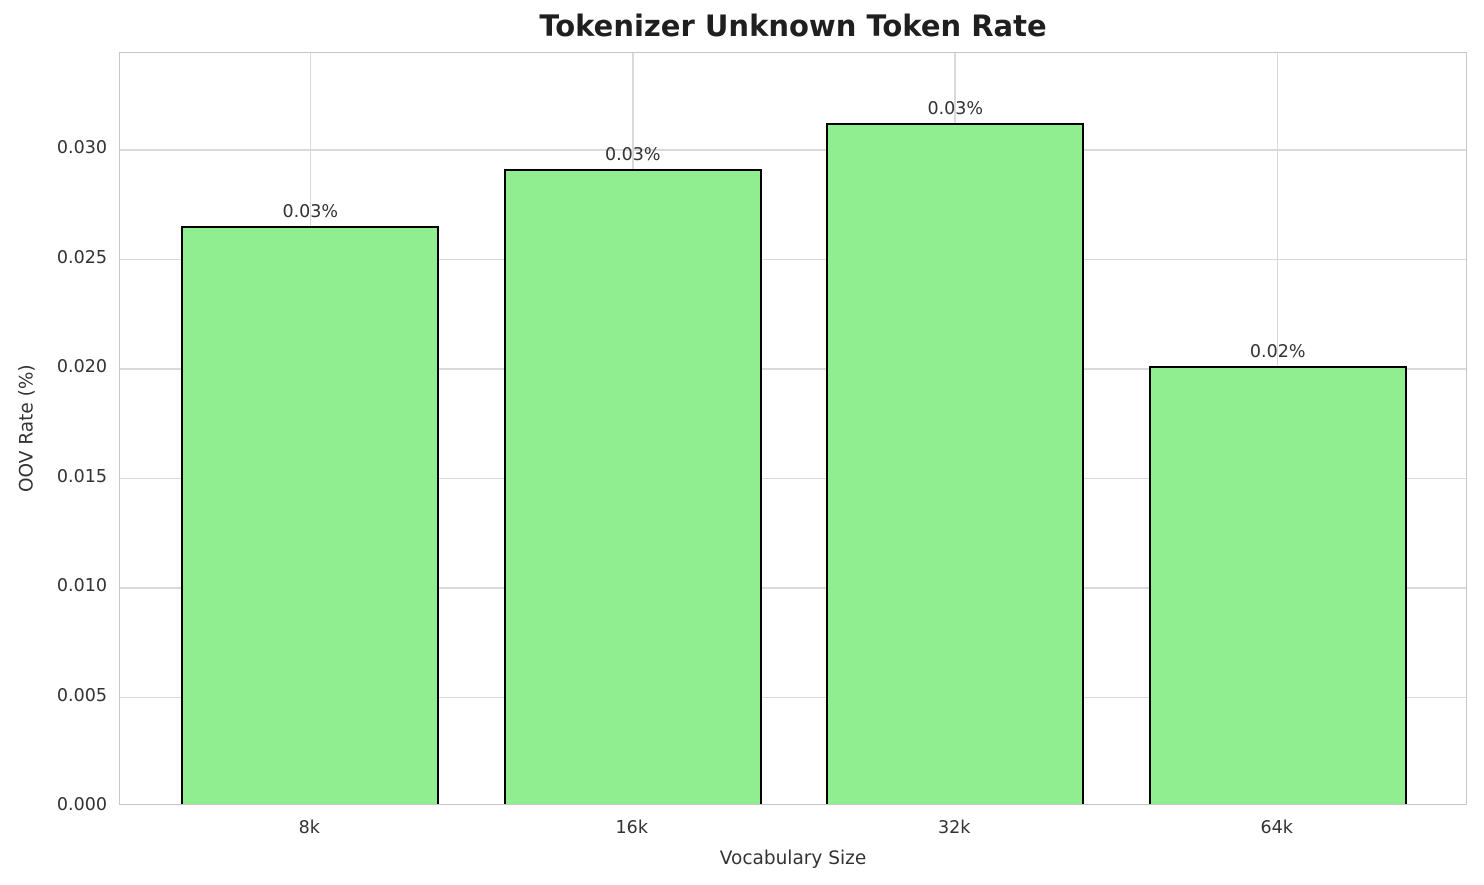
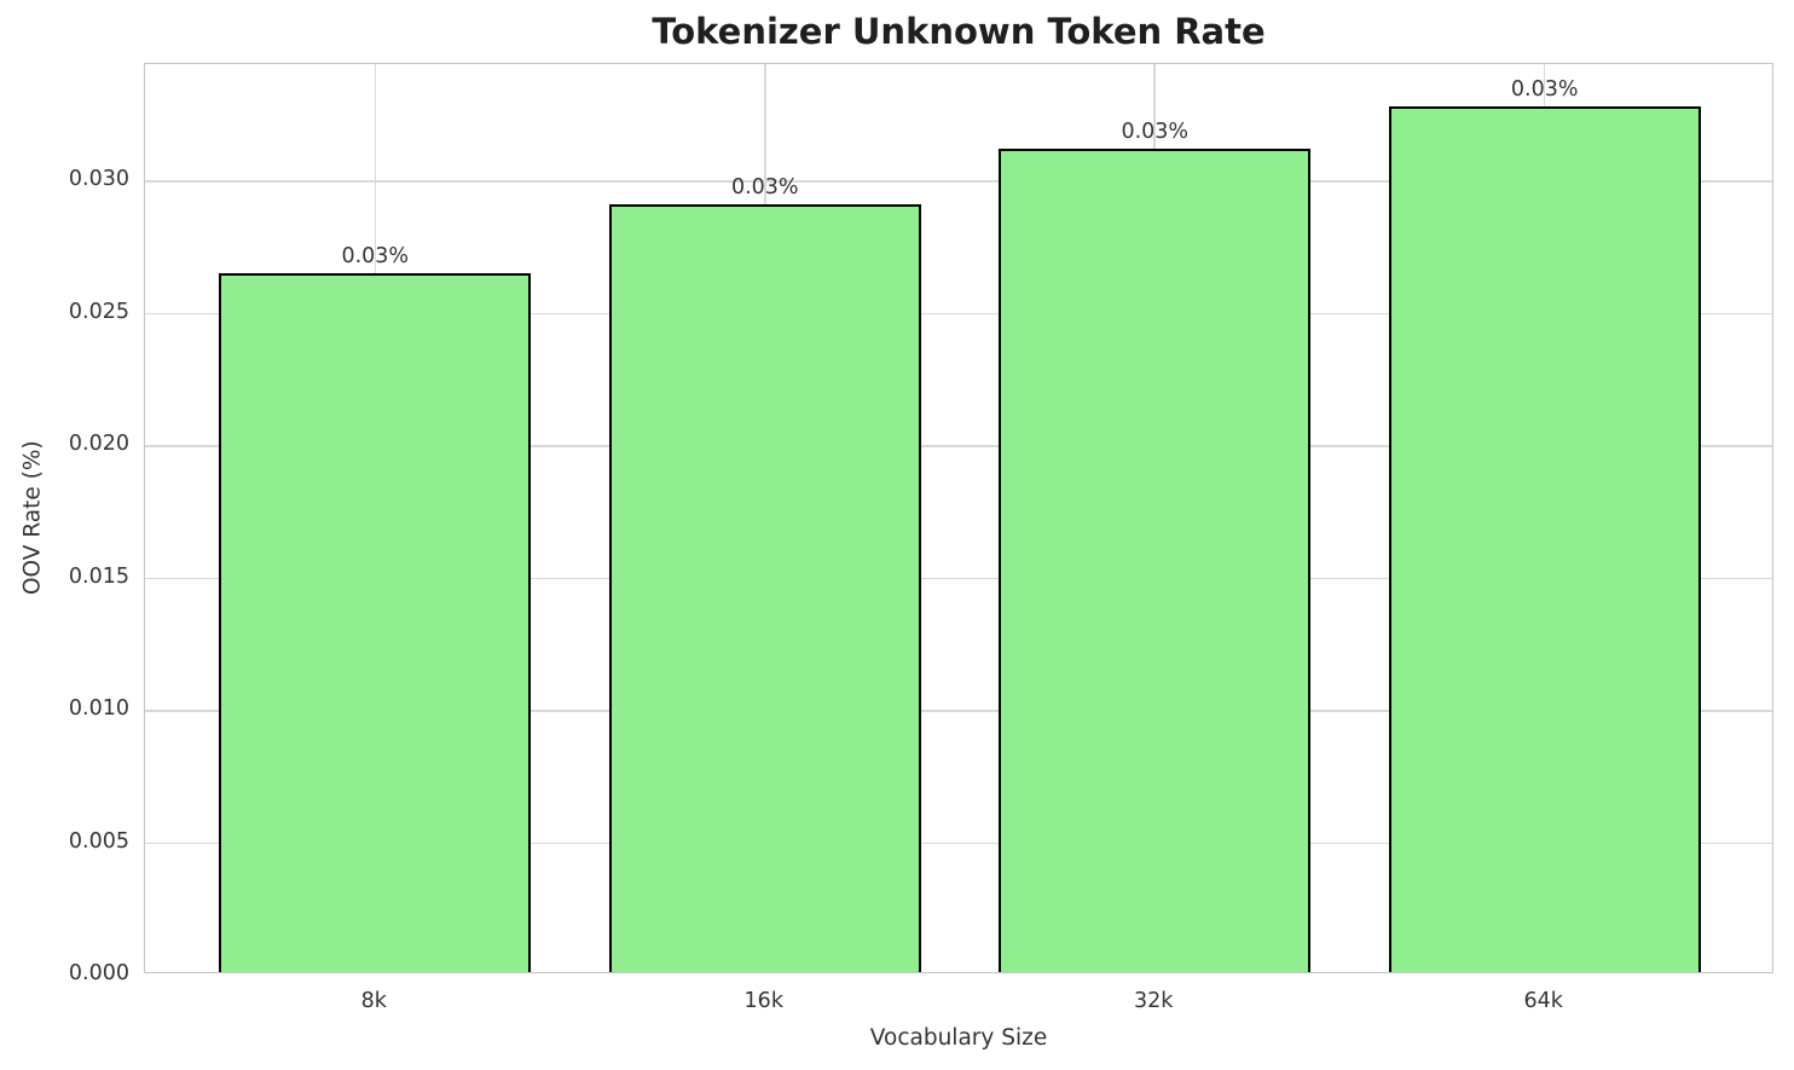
64k: 0.02% -> 0.03%
